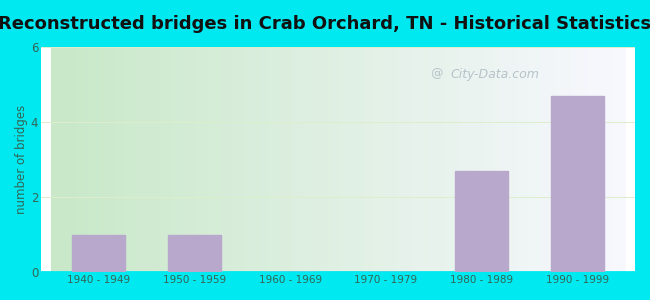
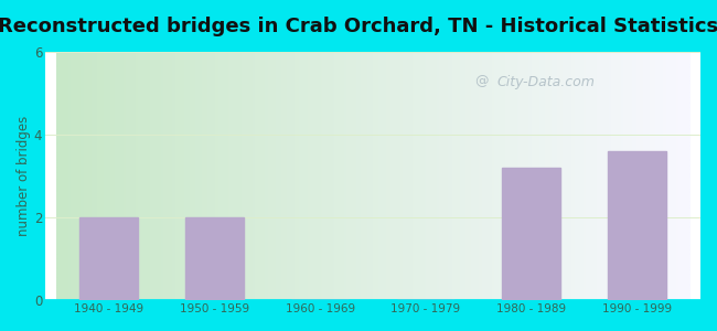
1940 - 1949: 1.0 -> 2.0
1950 - 1959: 1.0 -> 2.0
1980 - 1989: 2.7 -> 3.2
1990 - 1999: 4.7 -> 3.6
